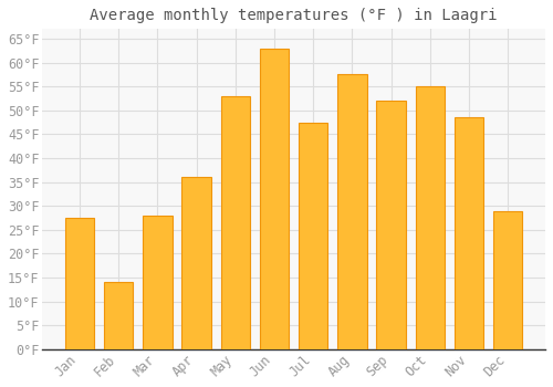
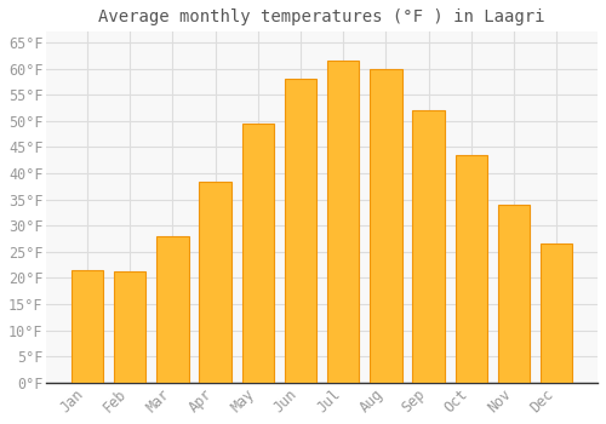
Jan: 27.5°F -> 21.5°F
Feb: 14.0°F -> 21.2°F
Apr: 36.0°F -> 38.5°F
May: 53.0°F -> 49.5°F
Jun: 63.0°F -> 58.0°F
Jul: 47.5°F -> 61.5°F
Aug: 57.5°F -> 60.0°F
Oct: 55.0°F -> 43.5°F
Nov: 48.5°F -> 34.0°F
Dec: 29.0°F -> 26.5°F
